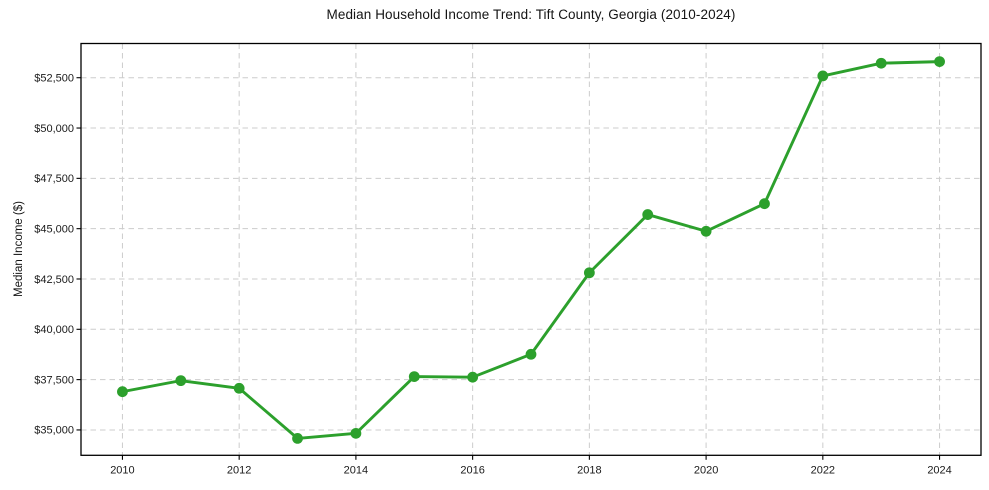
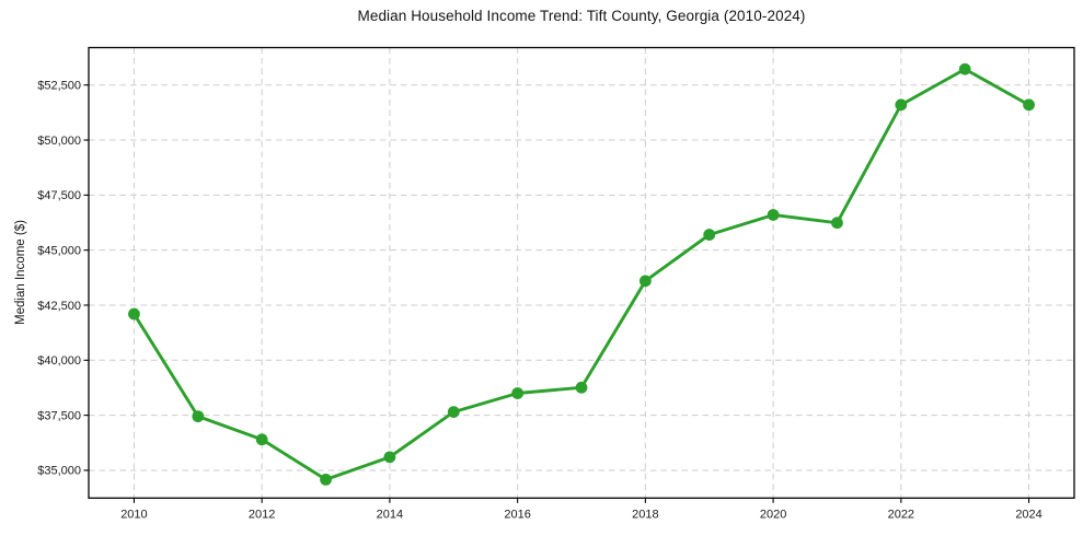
2010: $36900 -> $42100
2012: $37100 -> $36400
2014: $34800 -> $35600
2016: $37600 -> $38500
2018: $42800 -> $43600
2020: $44900 -> $46600
2022: $52600 -> $51600
2024: $53300 -> $51600
